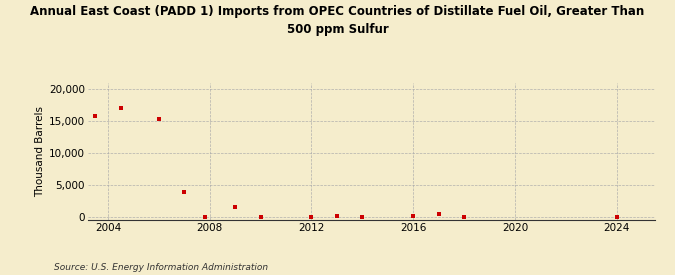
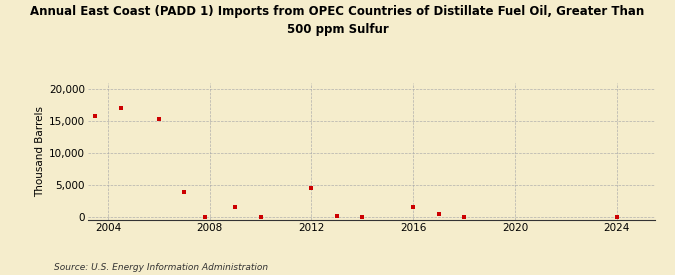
2012: 0 -> 4,600
2016: 300 -> 1,600
